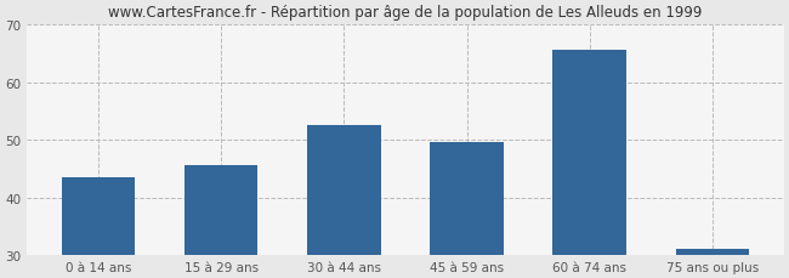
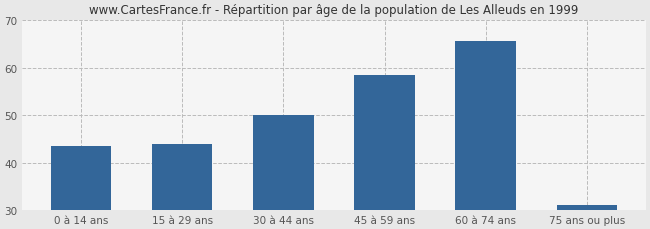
15 à 29 ans: 45.5 -> 44.0
30 à 44 ans: 52.5 -> 50.0
45 à 59 ans: 49.5 -> 58.5
